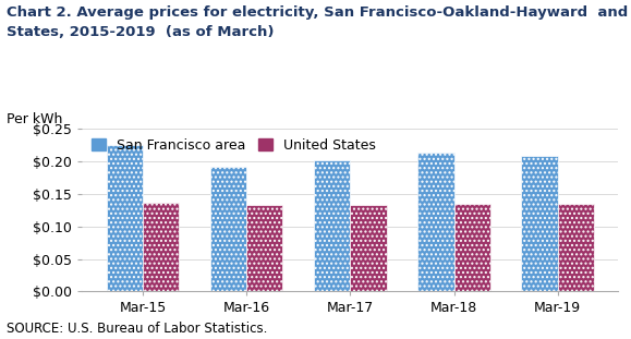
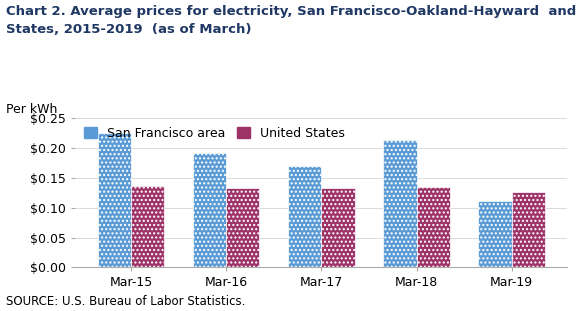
San Francisco area/Mar-17: $0.201 -> $0.170
San Francisco area/Mar-19: $0.208 -> $0.112
United States/Mar-19: $0.135 -> $0.126
